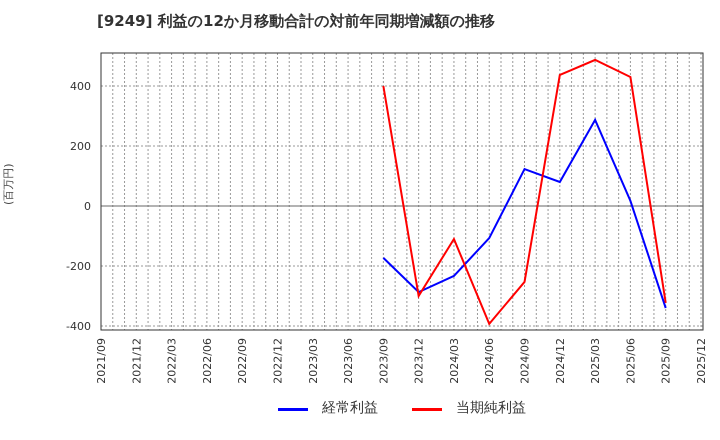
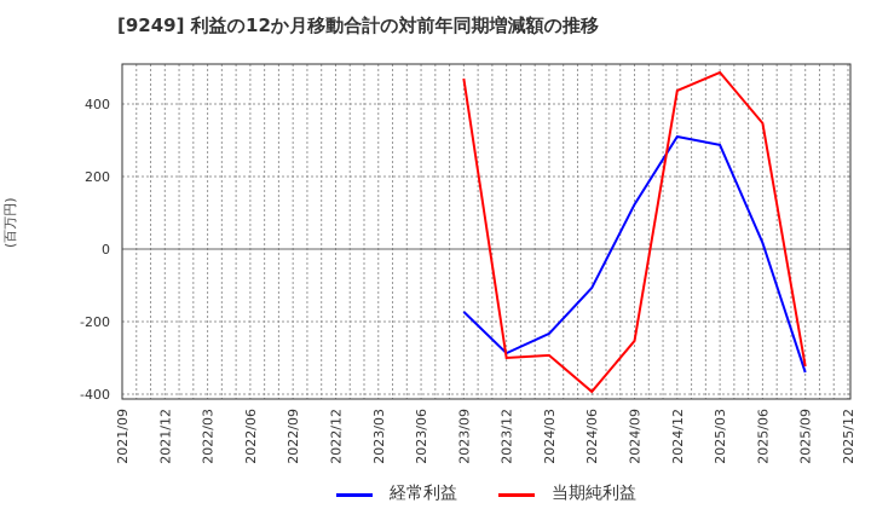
当期純利益/2023/09: 400 -> 470
当期純利益/2024/03: -110 -> -290
経常利益/2024/12: 80 -> 310
当期純利益/2025/06: 430 -> 350
